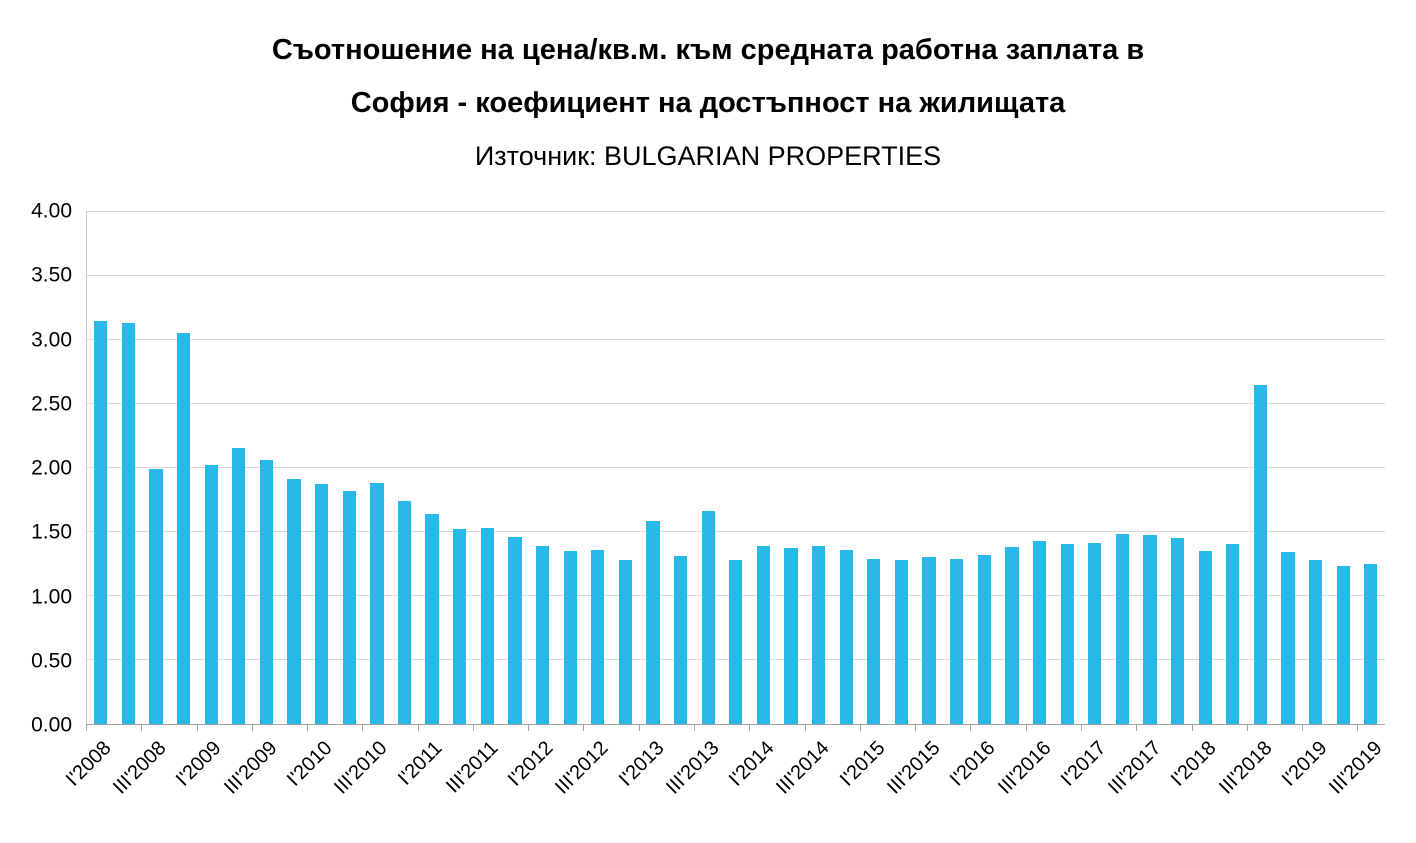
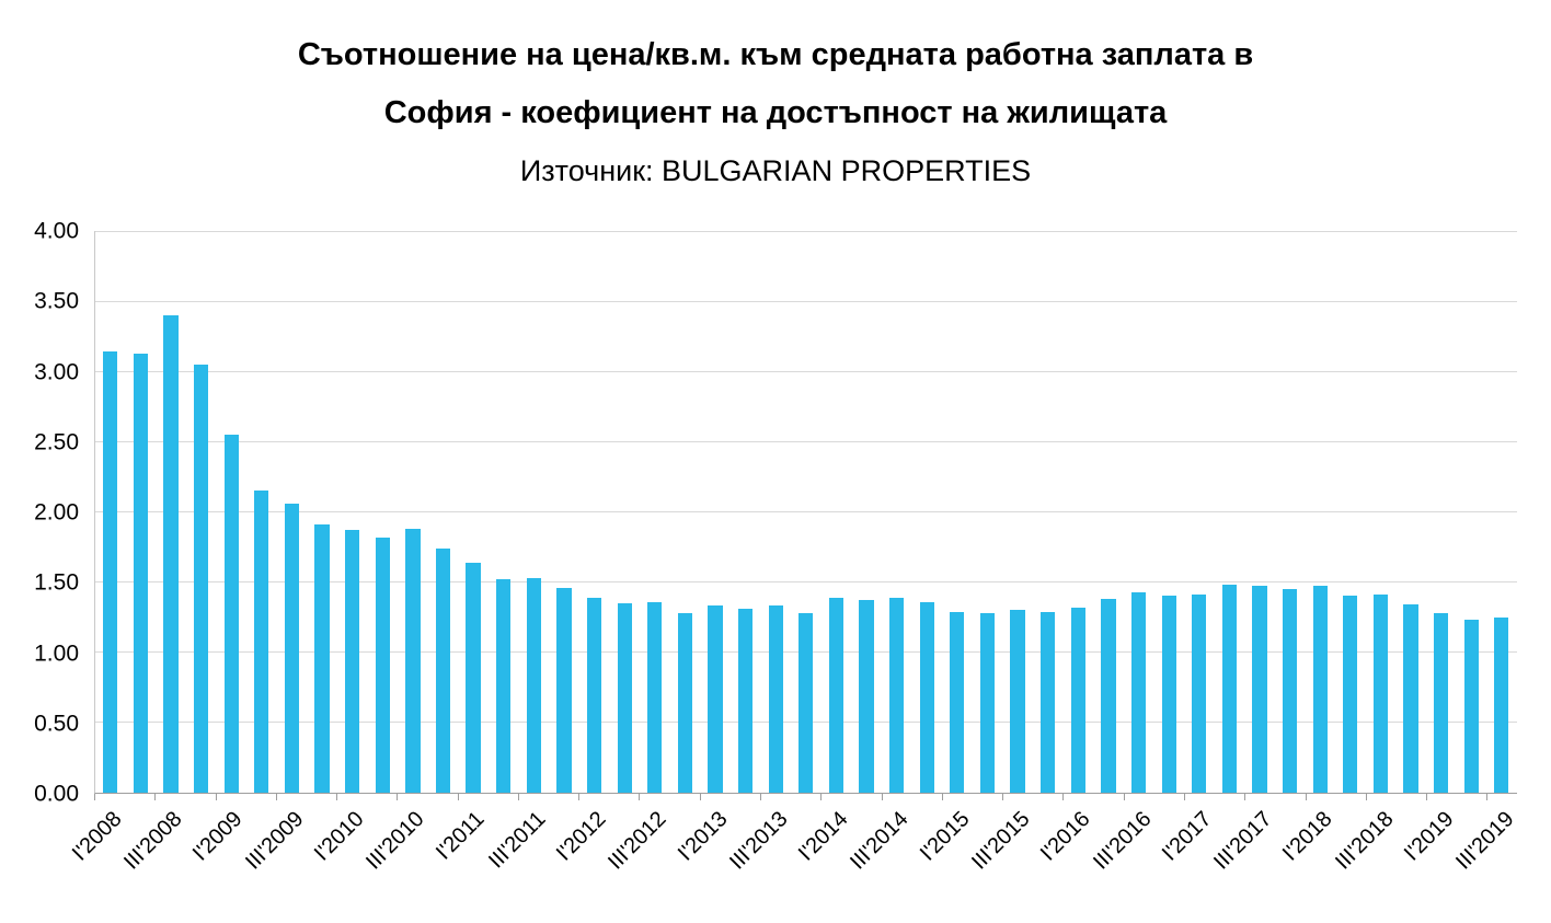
III'2008: 1.99 -> 3.40
I'2009: 2.02 -> 2.55
I'2013: 1.58 -> 1.33
III'2013: 1.66 -> 1.33
I'2018: 1.35 -> 1.47
III'2018: 2.64 -> 1.41
